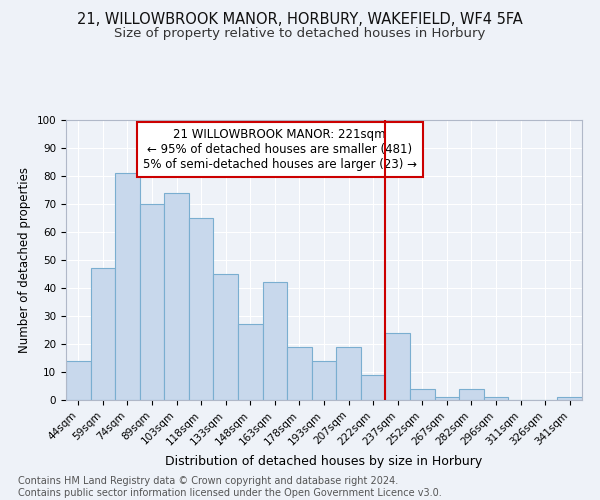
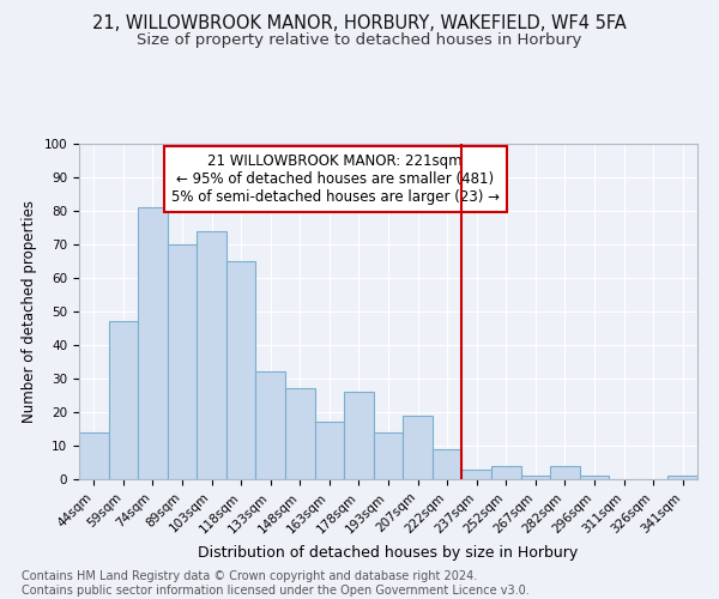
133sqm: 45 -> 32
163sqm: 42 -> 17
178sqm: 19 -> 26
237sqm: 24 -> 3
